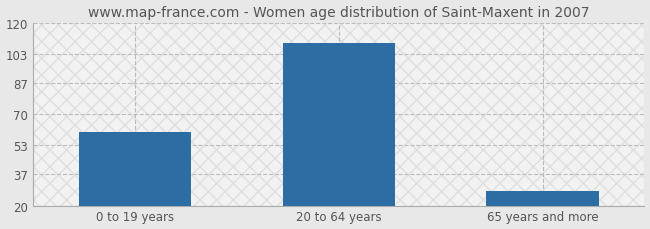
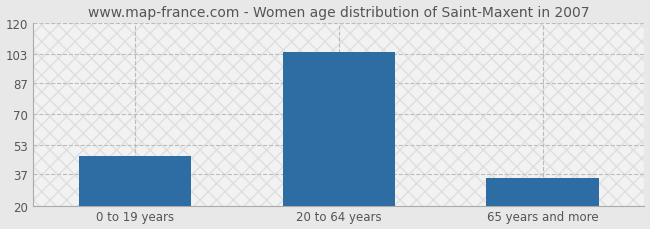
0 to 19 years: 60 -> 47
20 to 64 years: 109 -> 104
65 years and more: 28 -> 35
